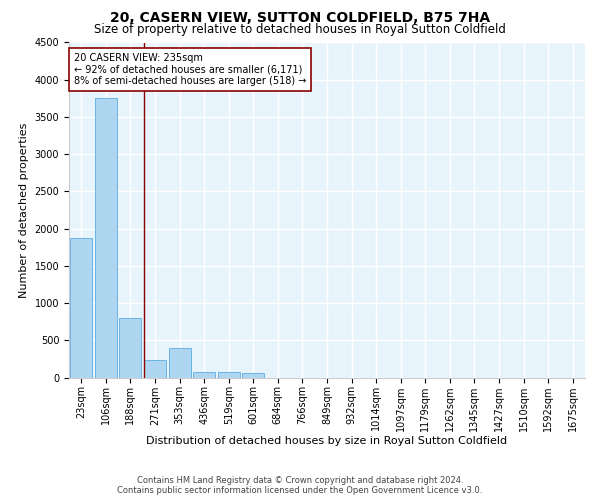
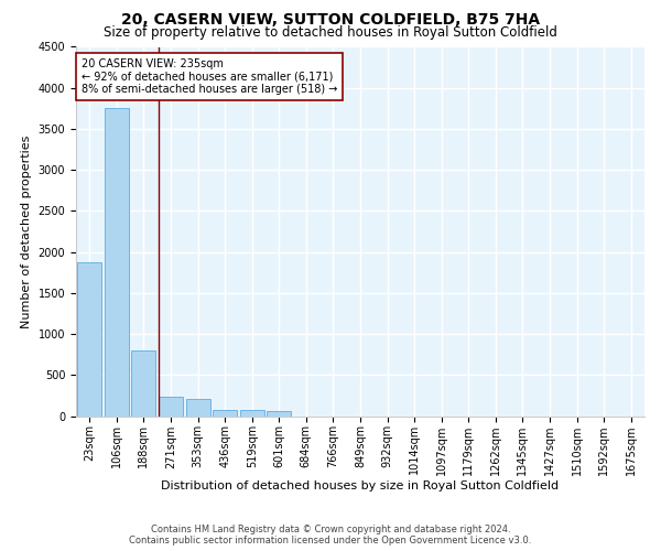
353sqm: 400 -> 210
